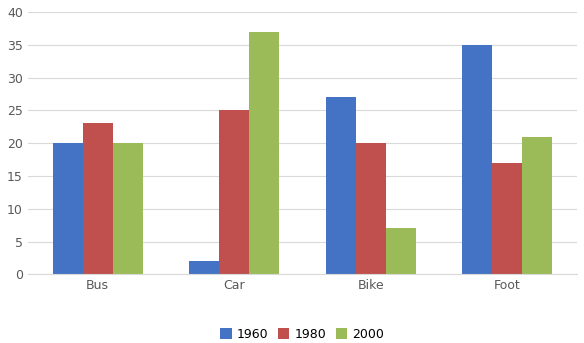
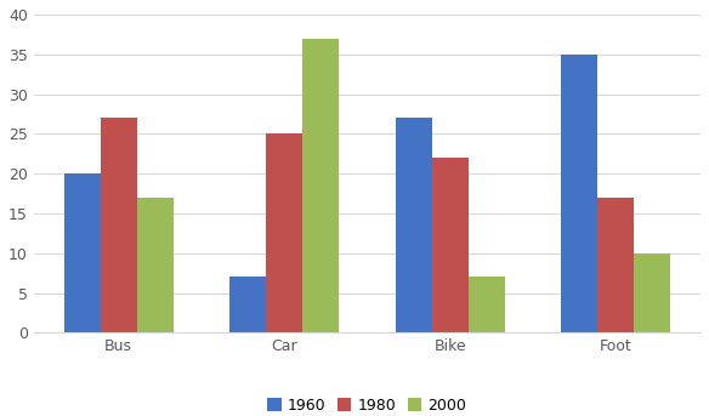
1980/Bus: 23 -> 27
2000/Bus: 20 -> 17
1960/Car: 2 -> 7
1980/Bike: 20 -> 22
2000/Foot: 21 -> 10
